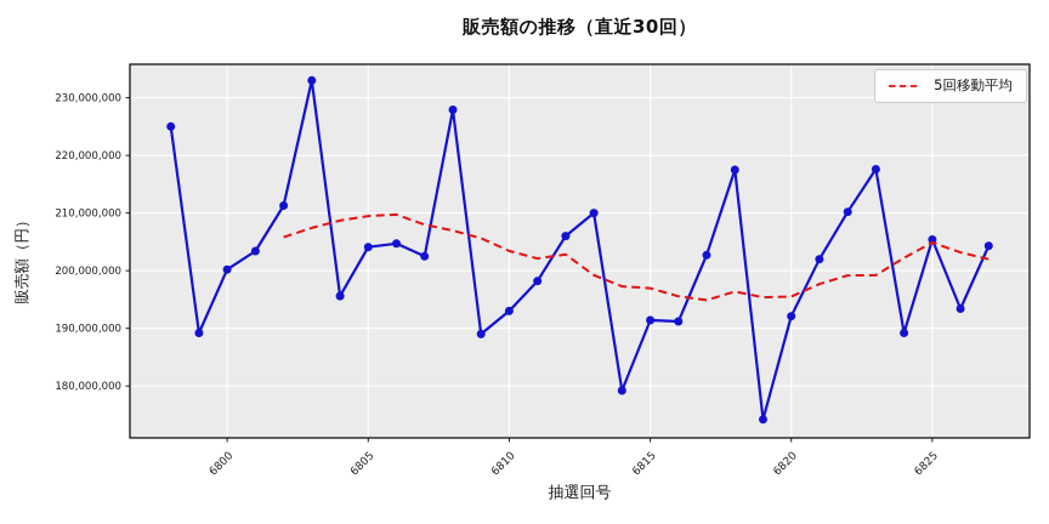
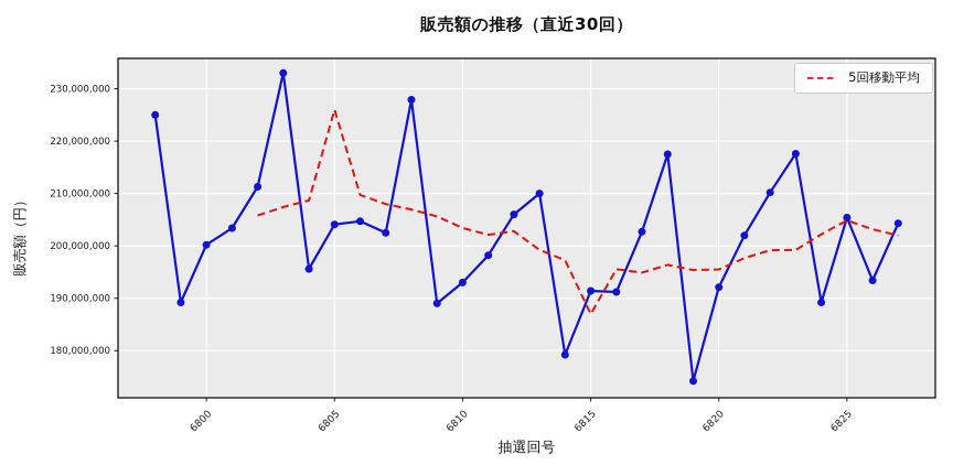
5回移動平均/6805: 209000000 -> 226000000
5回移動平均/6815: 197000000 -> 187000000
